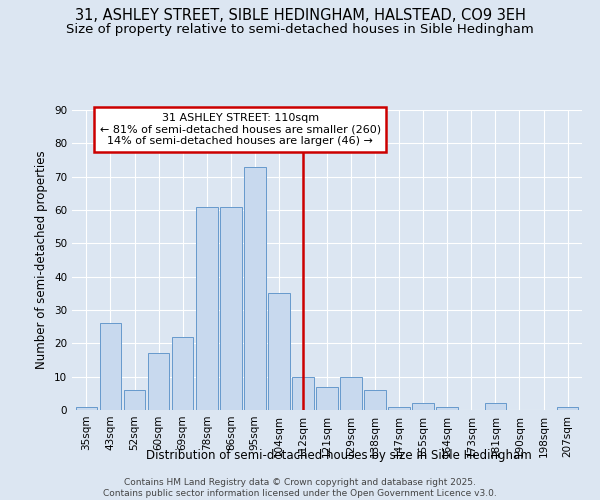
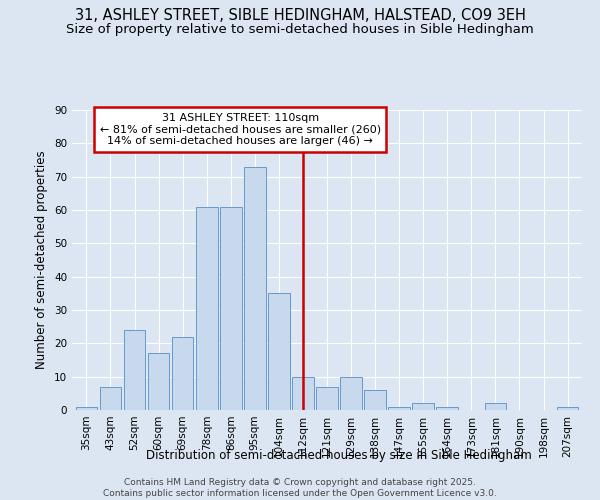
43sqm: 26 -> 7
52sqm: 6 -> 24
